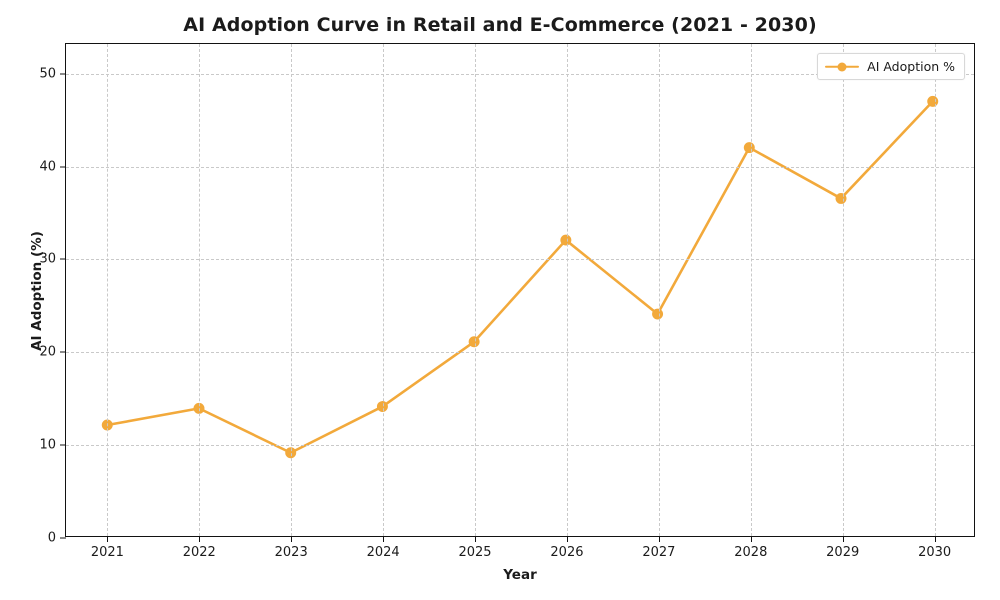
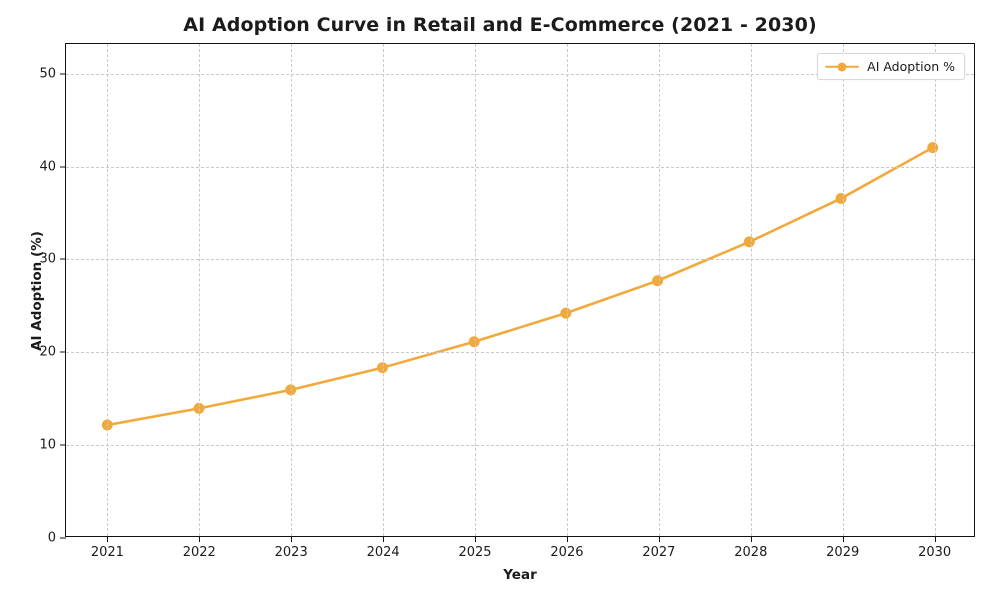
2023: 9 -> 16
2024: 14 -> 18
2026: 32 -> 24
2027: 24 -> 28
2028: 42 -> 32
2030: 47 -> 42
